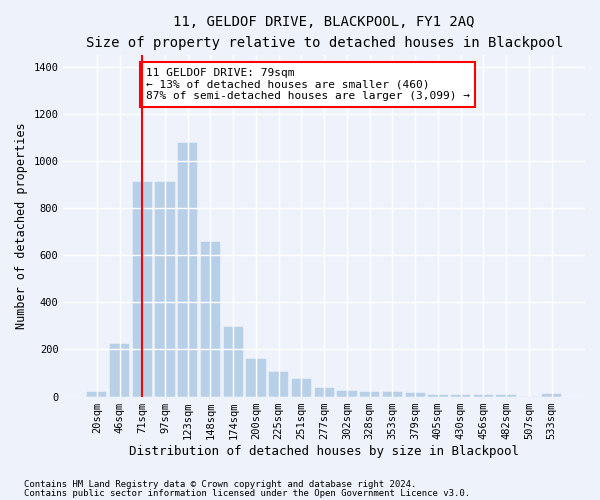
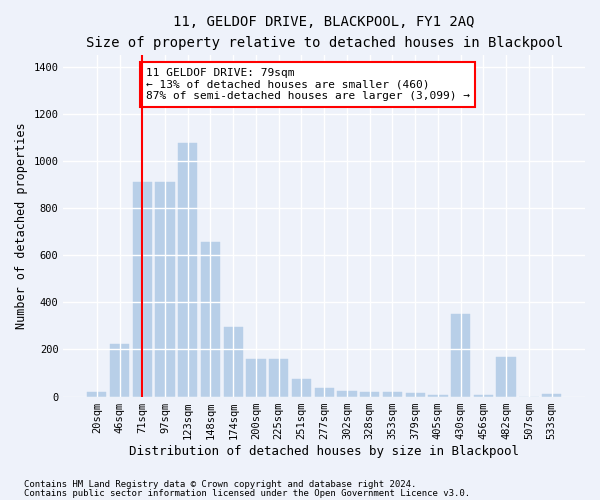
225sqm: 105 -> 160
430sqm: 5 -> 350
482sqm: 5 -> 170
